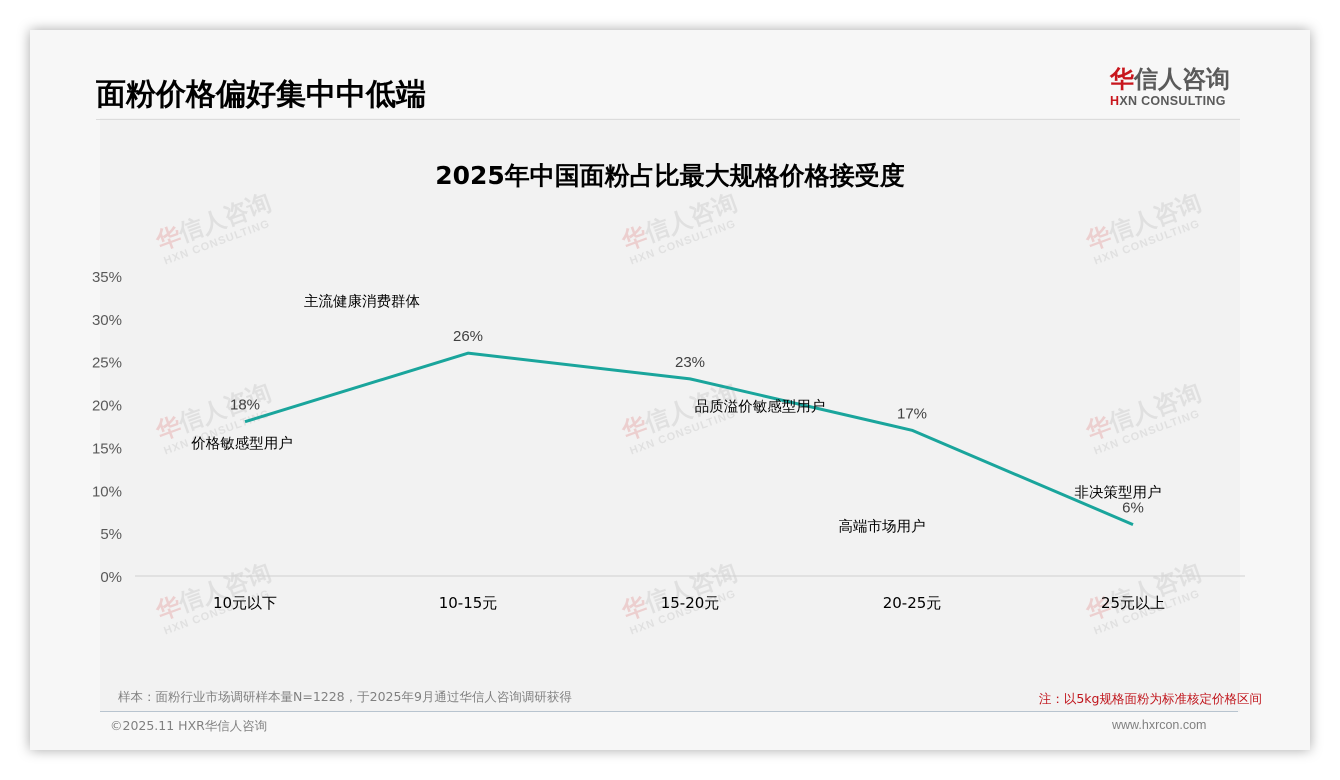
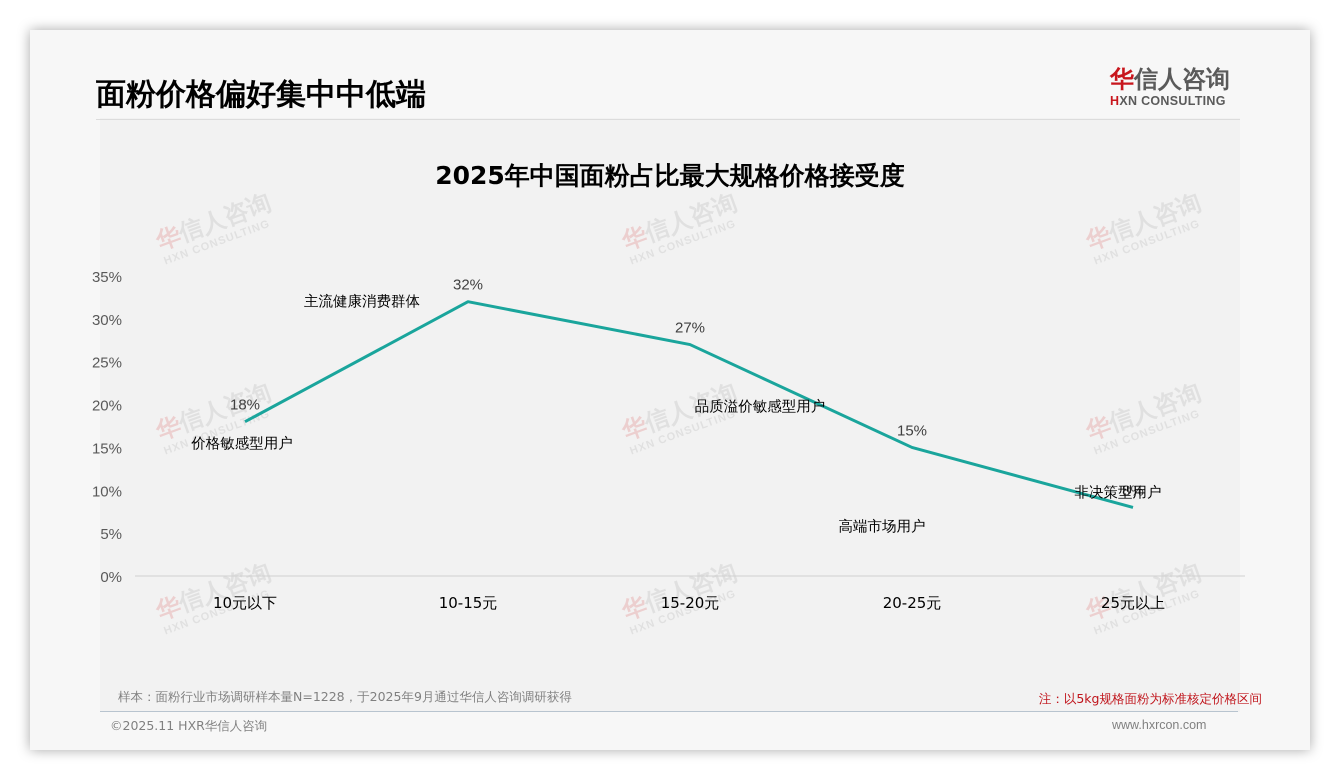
10-15元: 26% -> 32%
15-20元: 23% -> 27%
20-25元: 17% -> 15%
25元以上: 6% -> 8%
